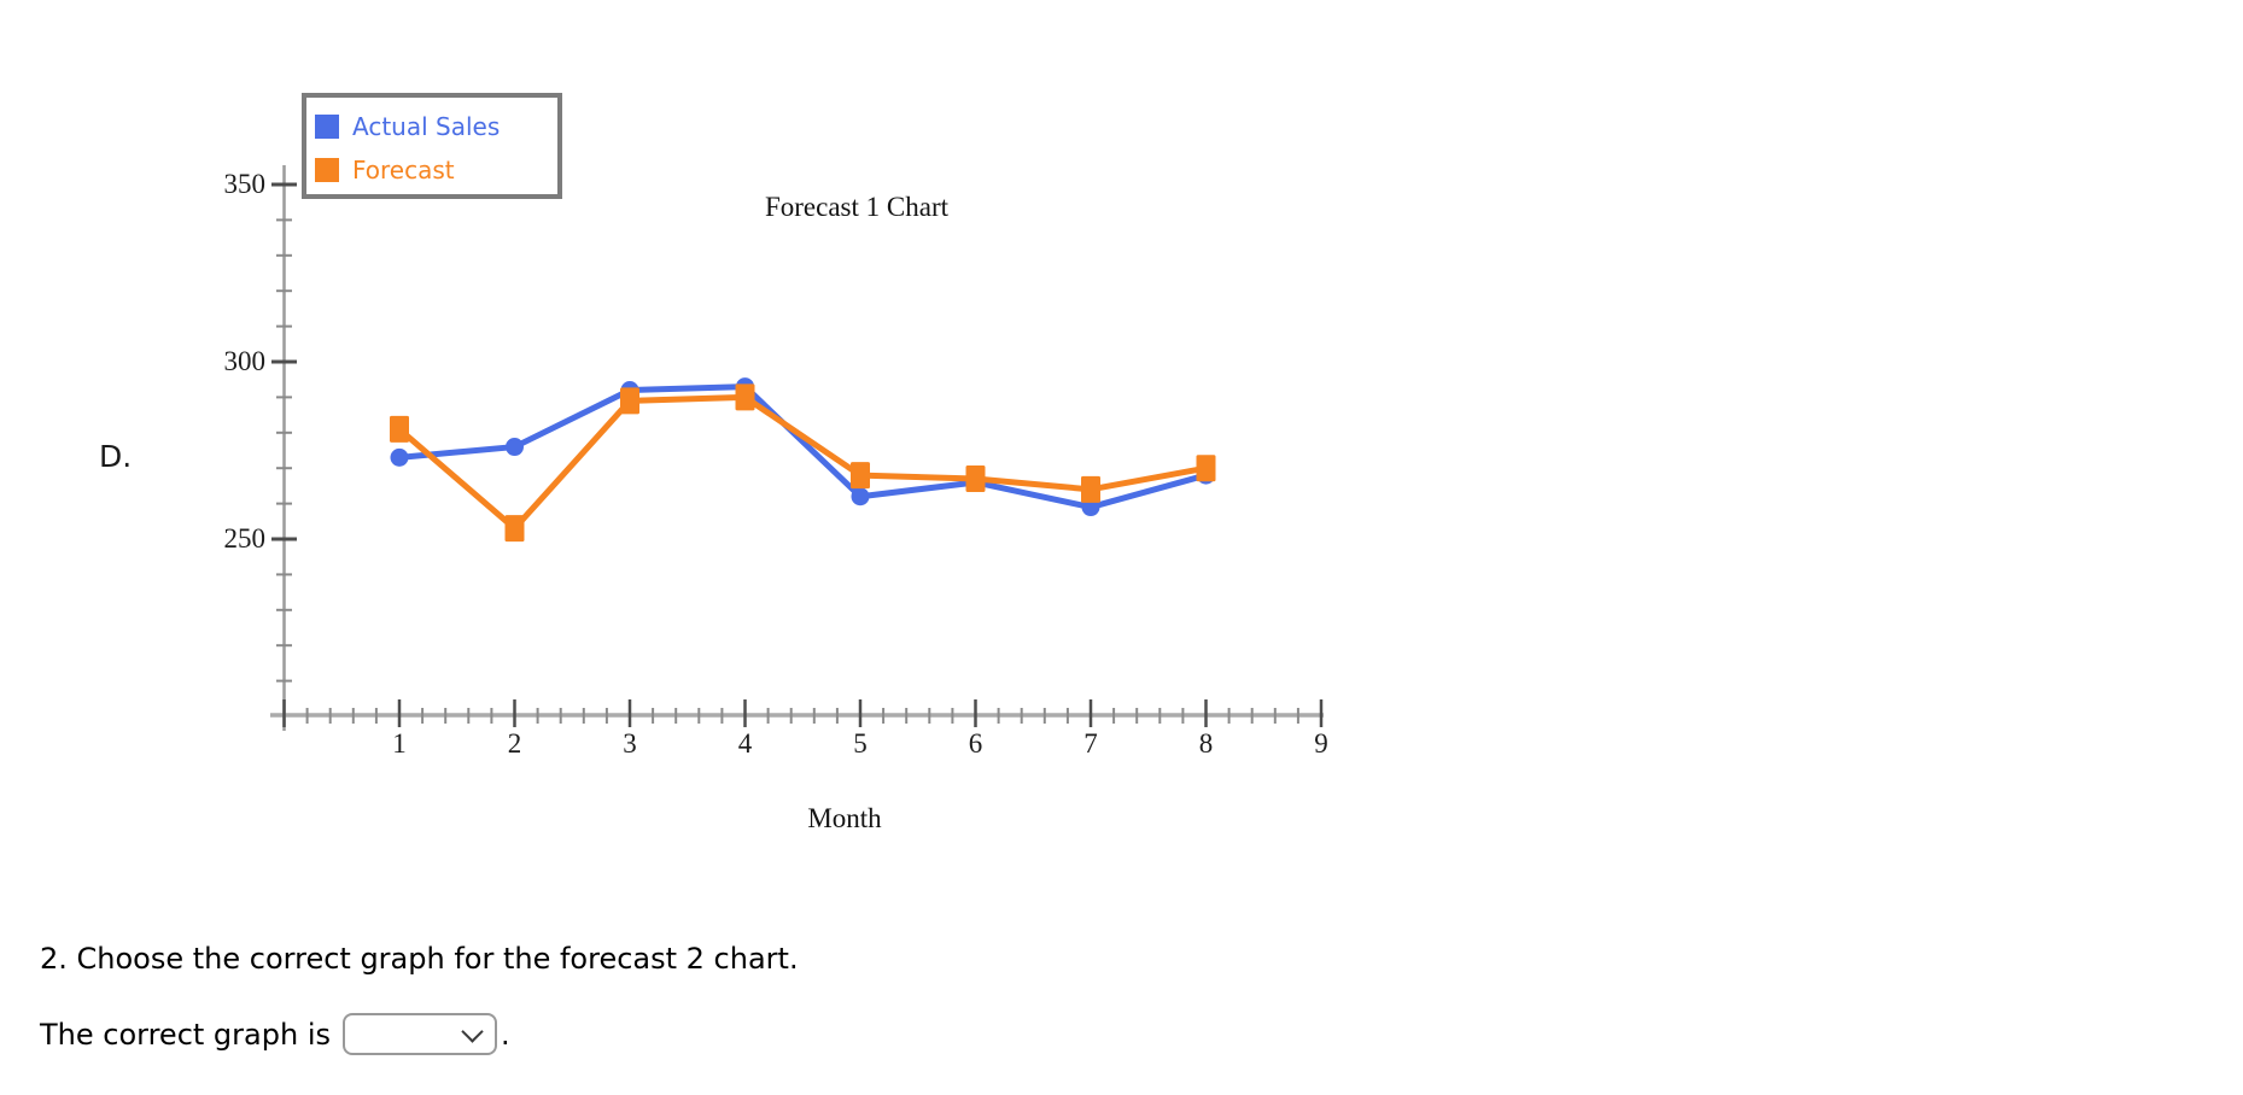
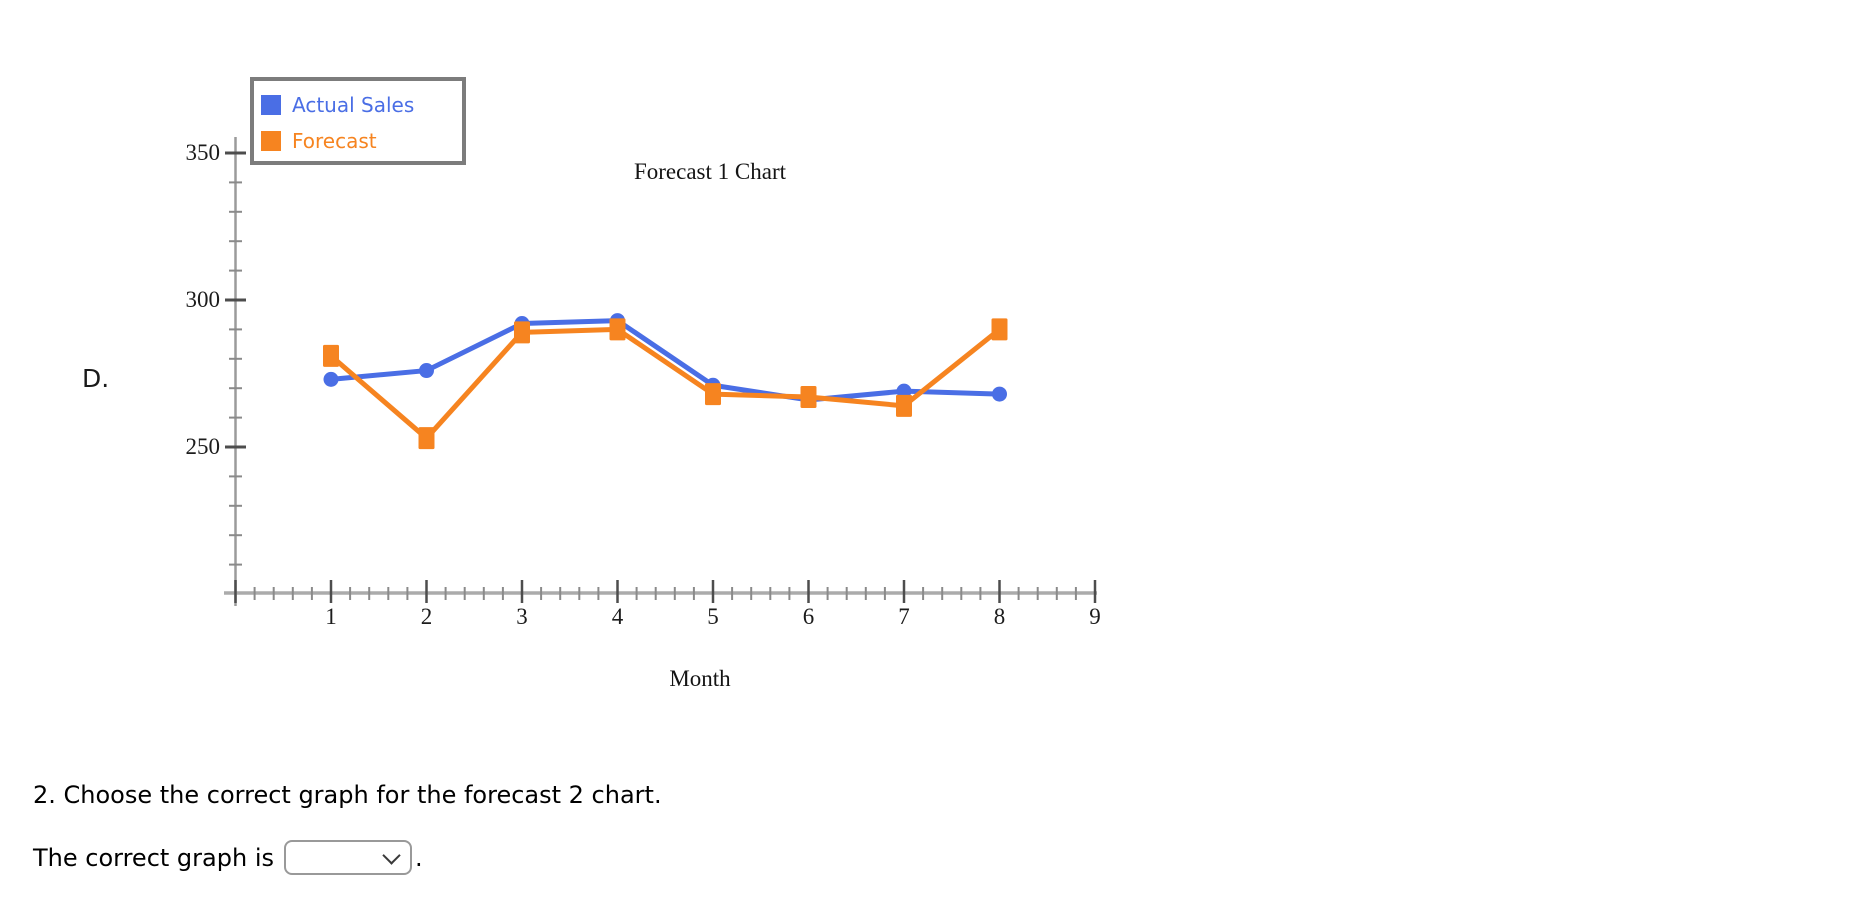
Actual Sales/5: 262 -> 271
Actual Sales/7: 259 -> 269
Forecast/8: 270 -> 290
